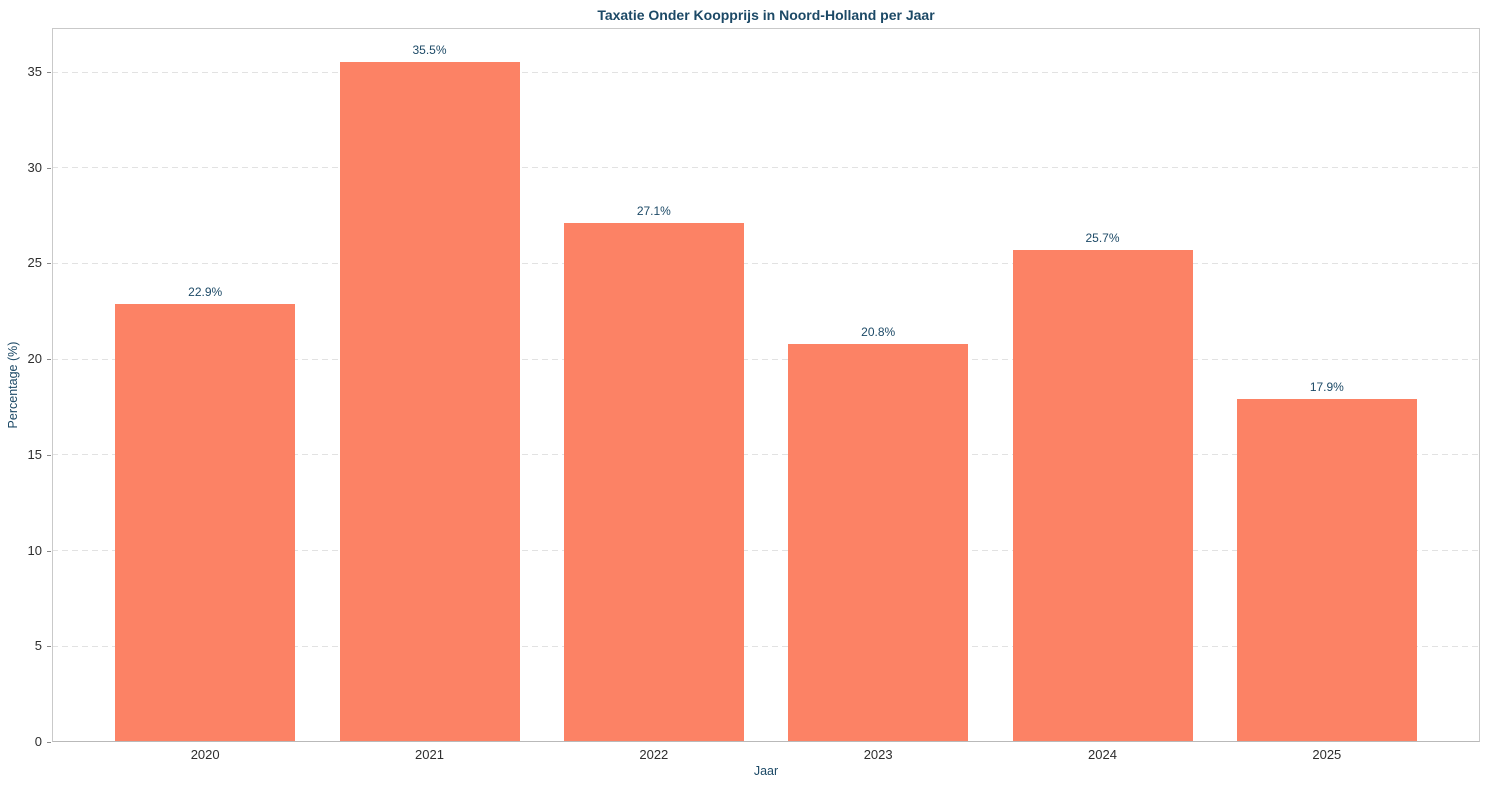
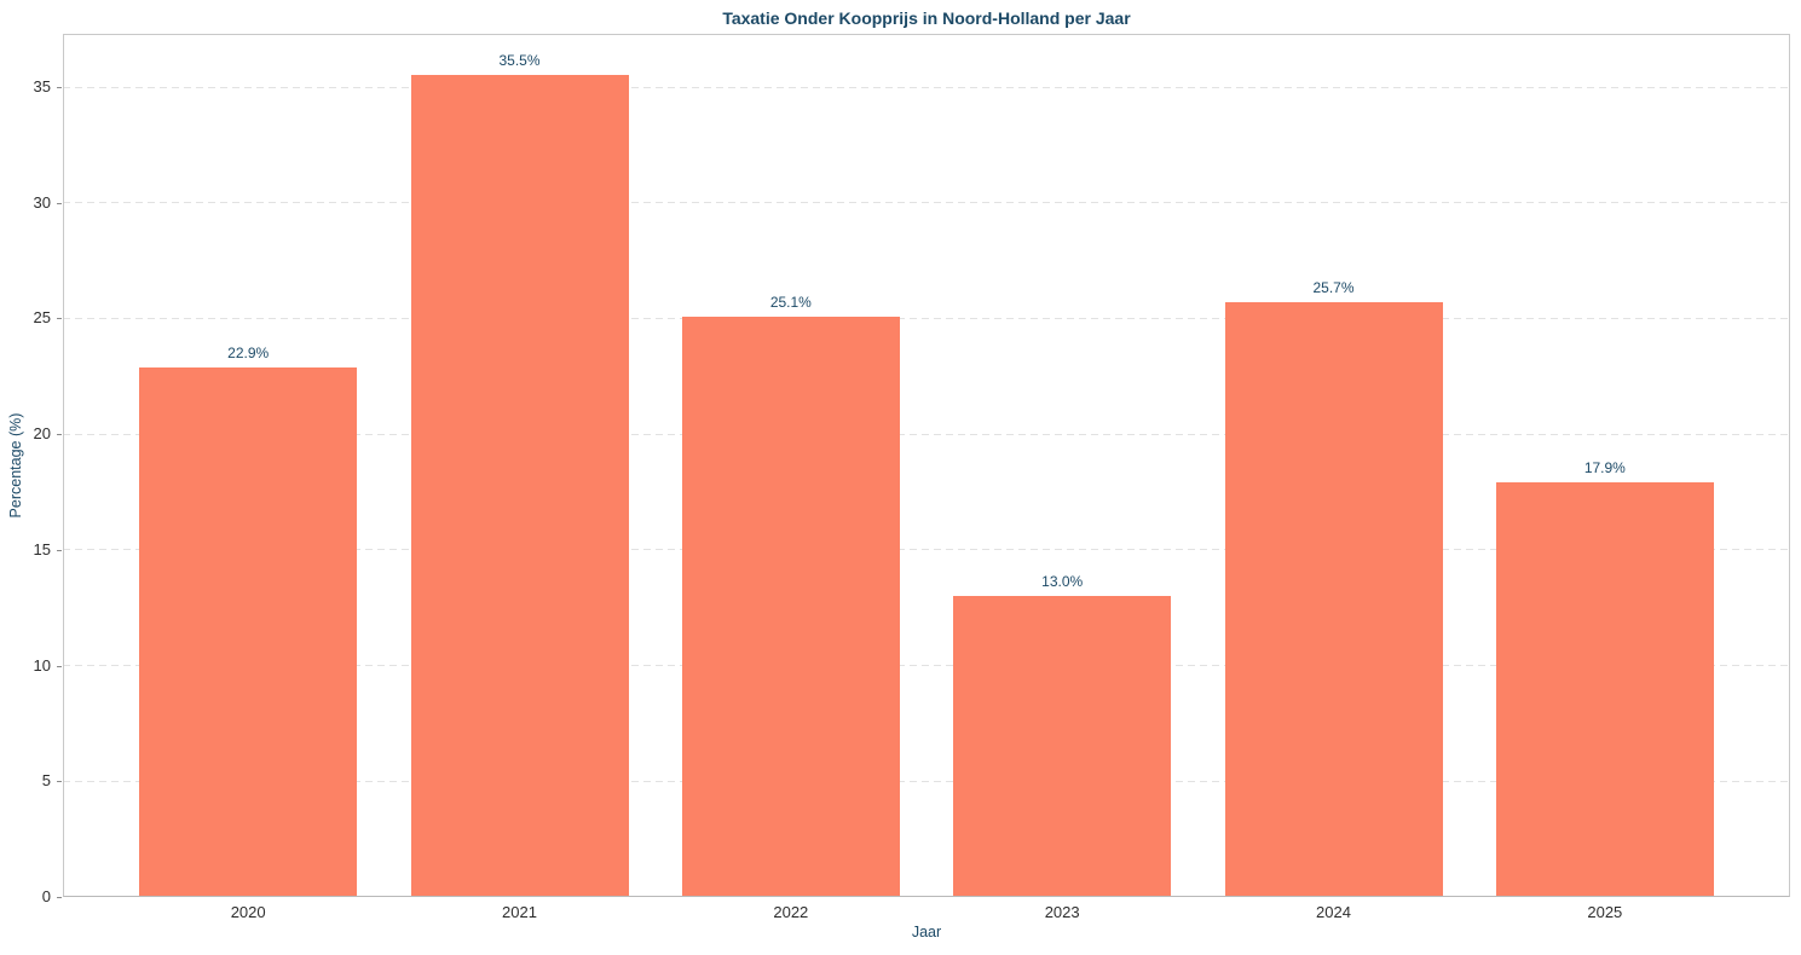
2022: 27.1% -> 25.1%
2023: 20.8% -> 13.0%
